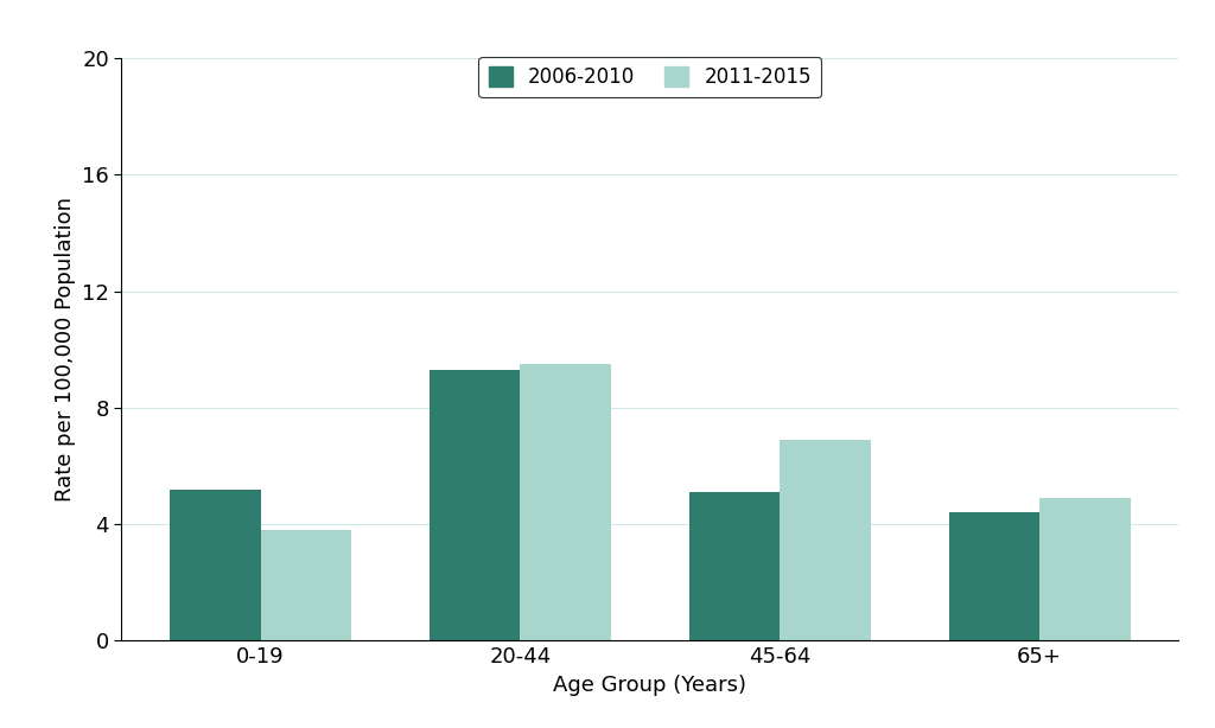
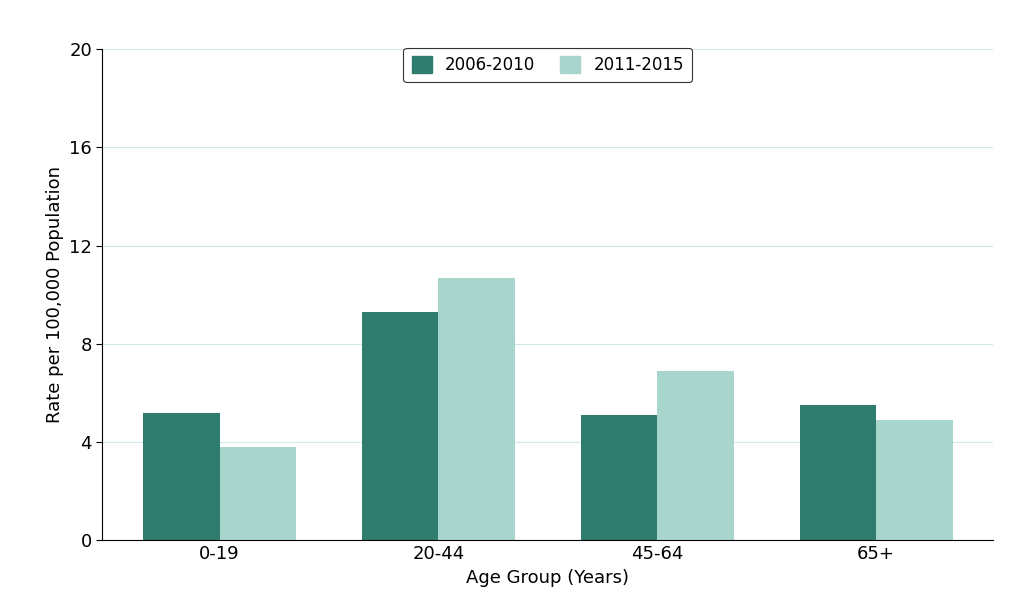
2011-2015/20-44: 9.5 -> 10.7
2006-2010/65+: 4.4 -> 5.5
